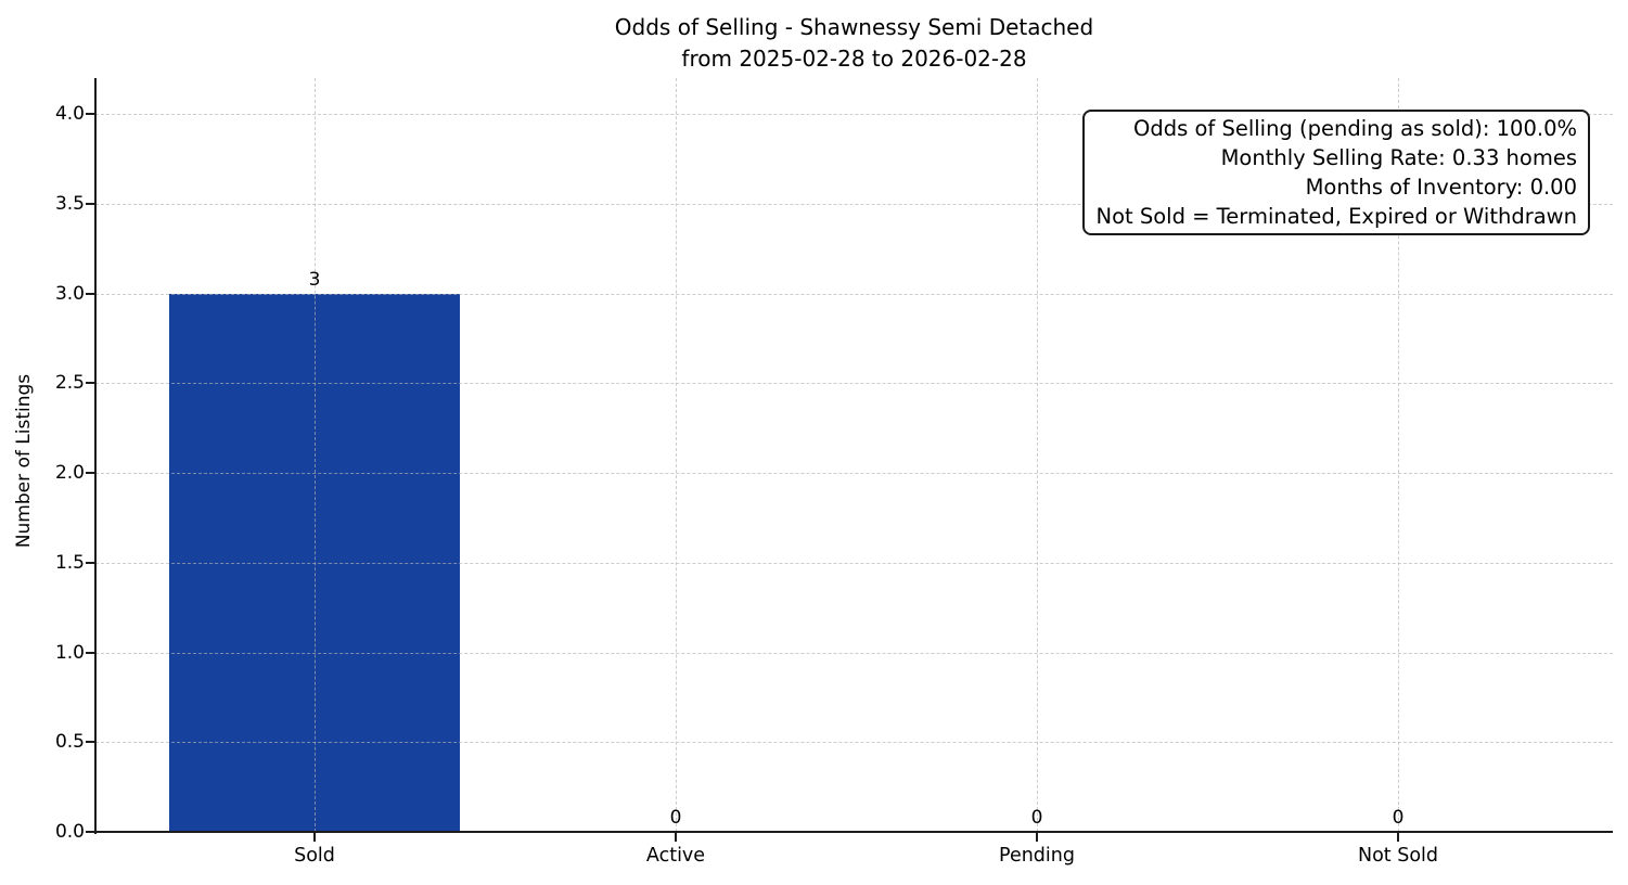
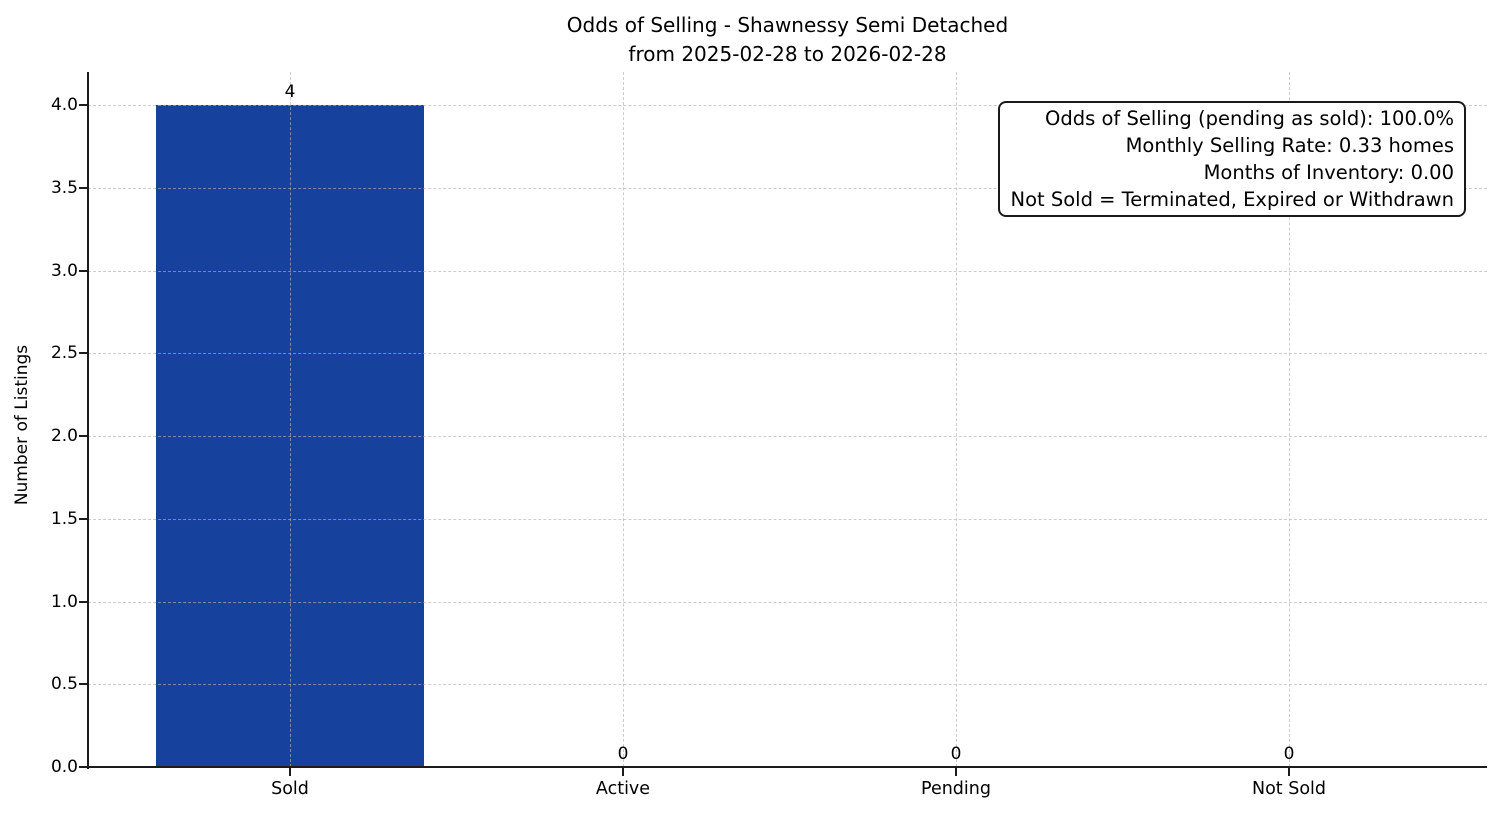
Sold: 3 -> 4
